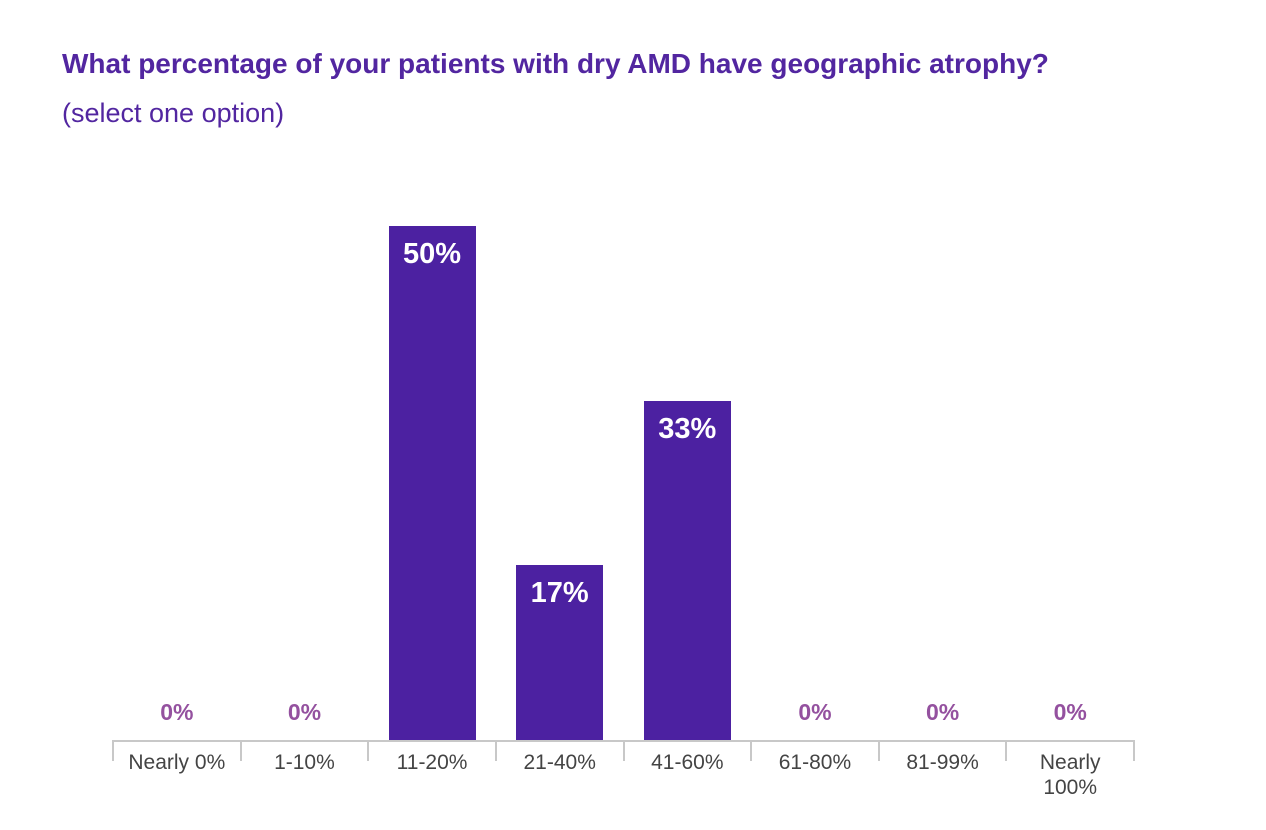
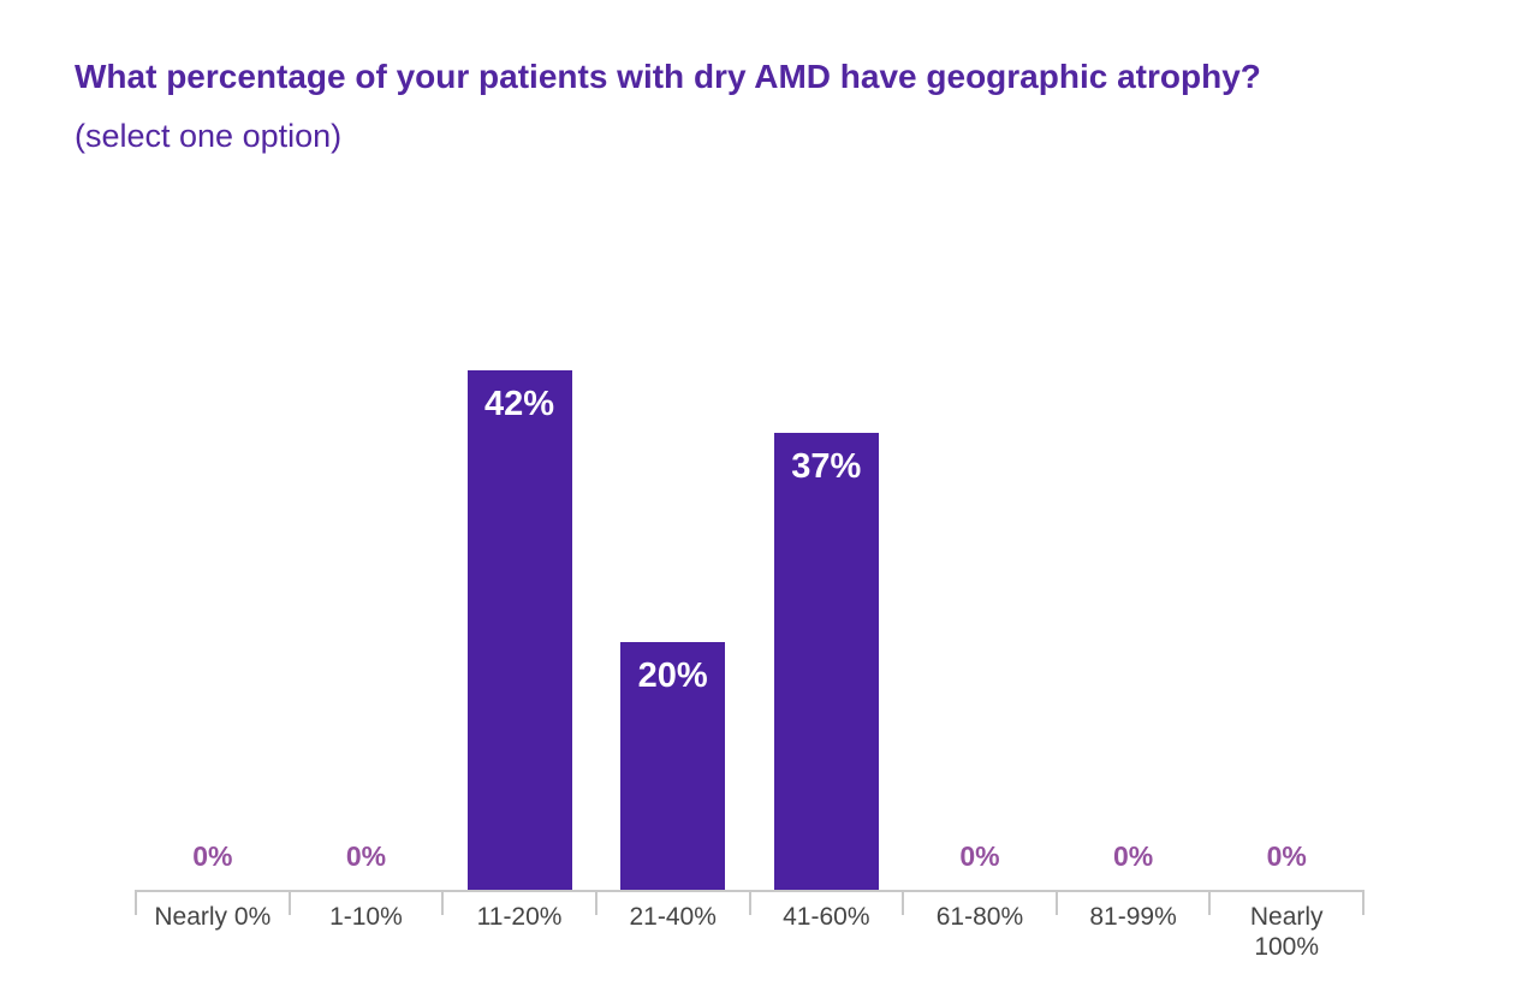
11-20%: 50% -> 42%
21-40%: 17% -> 20%
41-60%: 33% -> 37%
